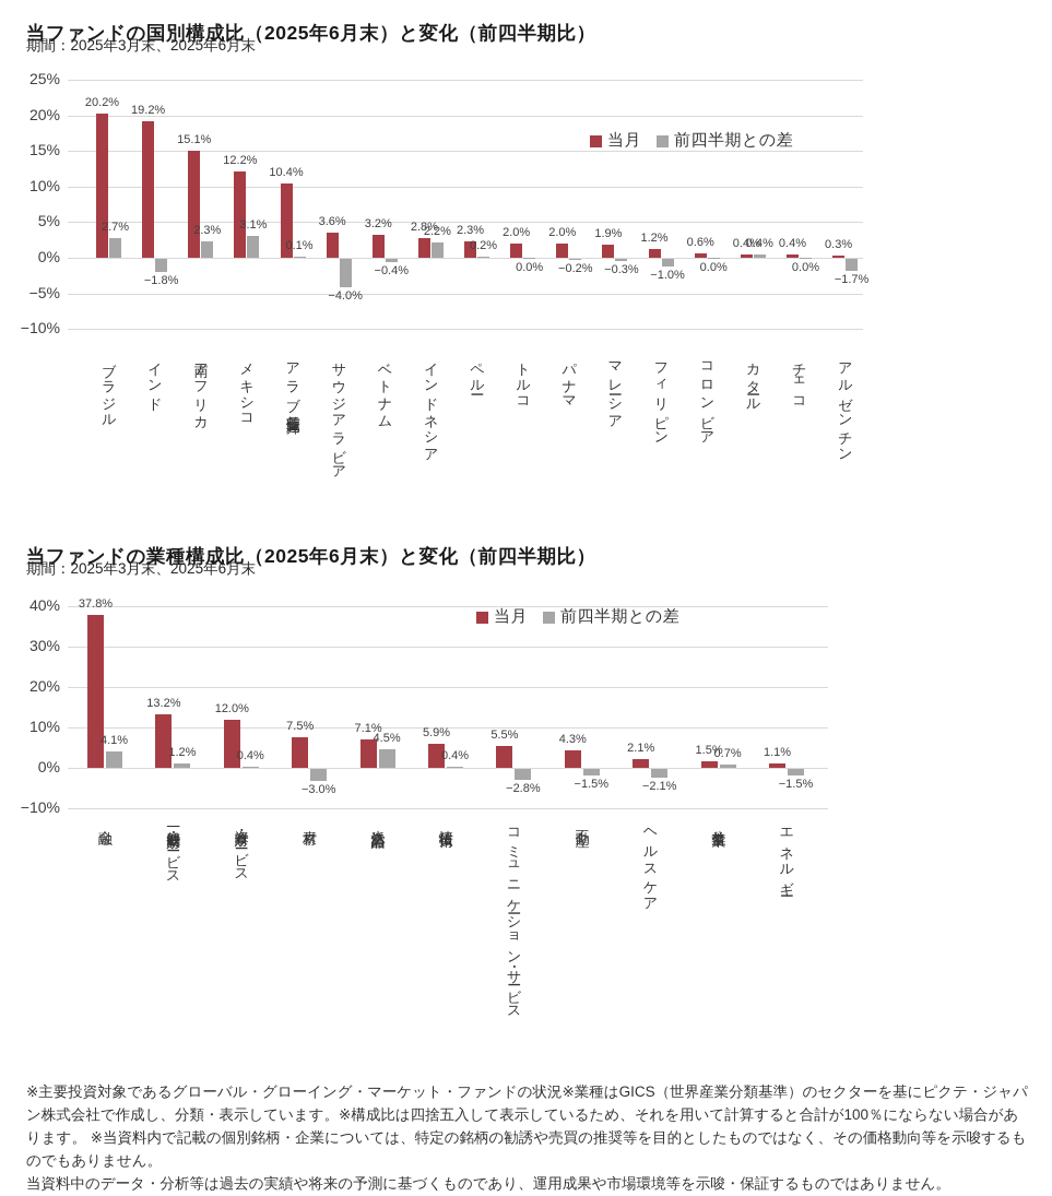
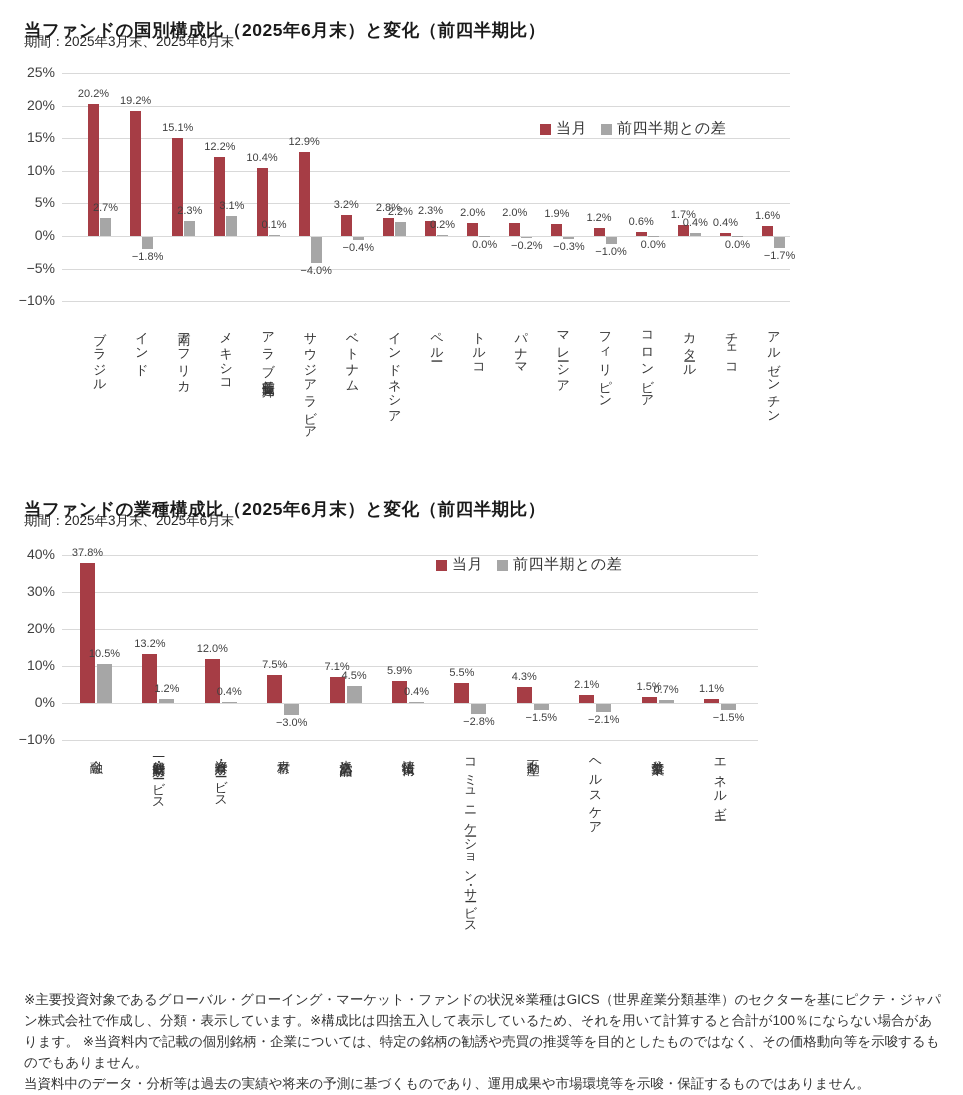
当ファンドの国別構成比（2025年6月末）と変化（前四半期比）/当月/サウジアラビア: 3.6% -> 12.9%
当ファンドの国別構成比（2025年6月末）と変化（前四半期比）/当月/カタール: 0.4% -> 1.7%
当ファンドの国別構成比（2025年6月末）と変化（前四半期比）/当月/アルゼンチン: 0.3% -> 1.6%
当ファンドの業種構成比（2025年6月末）と変化（前四半期比）/前四半期との差/金融: 4.1% -> 10.5%
